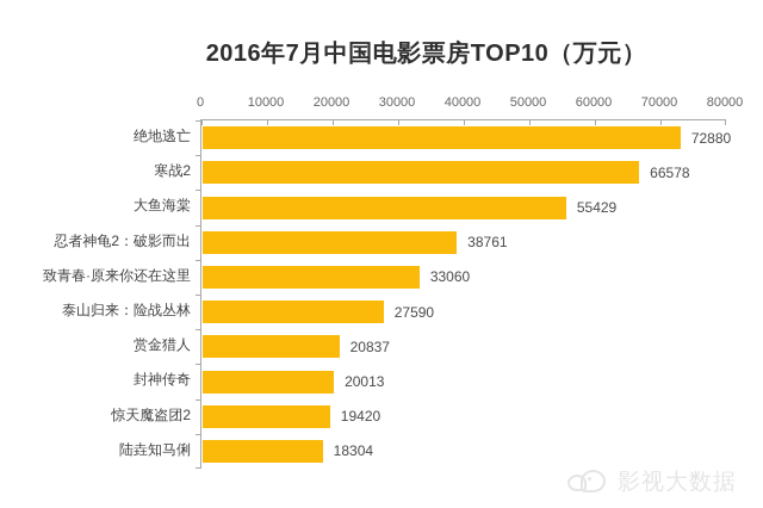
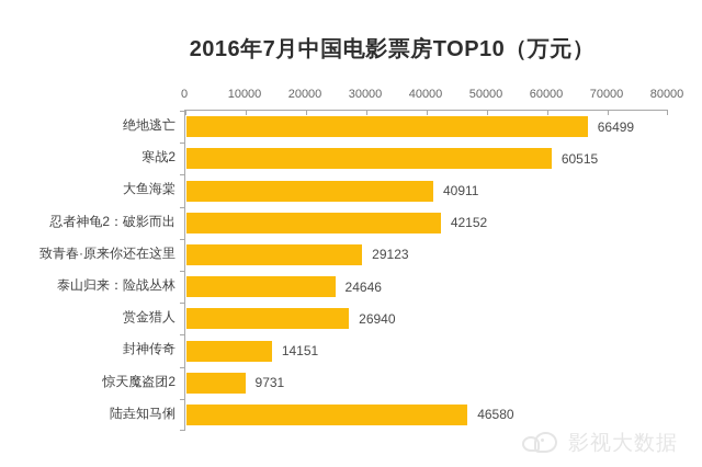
绝地逃亡: 72880 -> 66499
寒战2: 66578 -> 60515
大鱼海棠: 55429 -> 40911
忍者神龟2：破影而出: 38761 -> 42152
致青春·原来你还在这里: 33060 -> 29123
泰山归来：险战丛林: 27590 -> 24646
赏金猎人: 20837 -> 26940
封神传奇: 20013 -> 14151
惊天魔盗团2: 19420 -> 9731
陆垚知马俐: 18304 -> 46580
